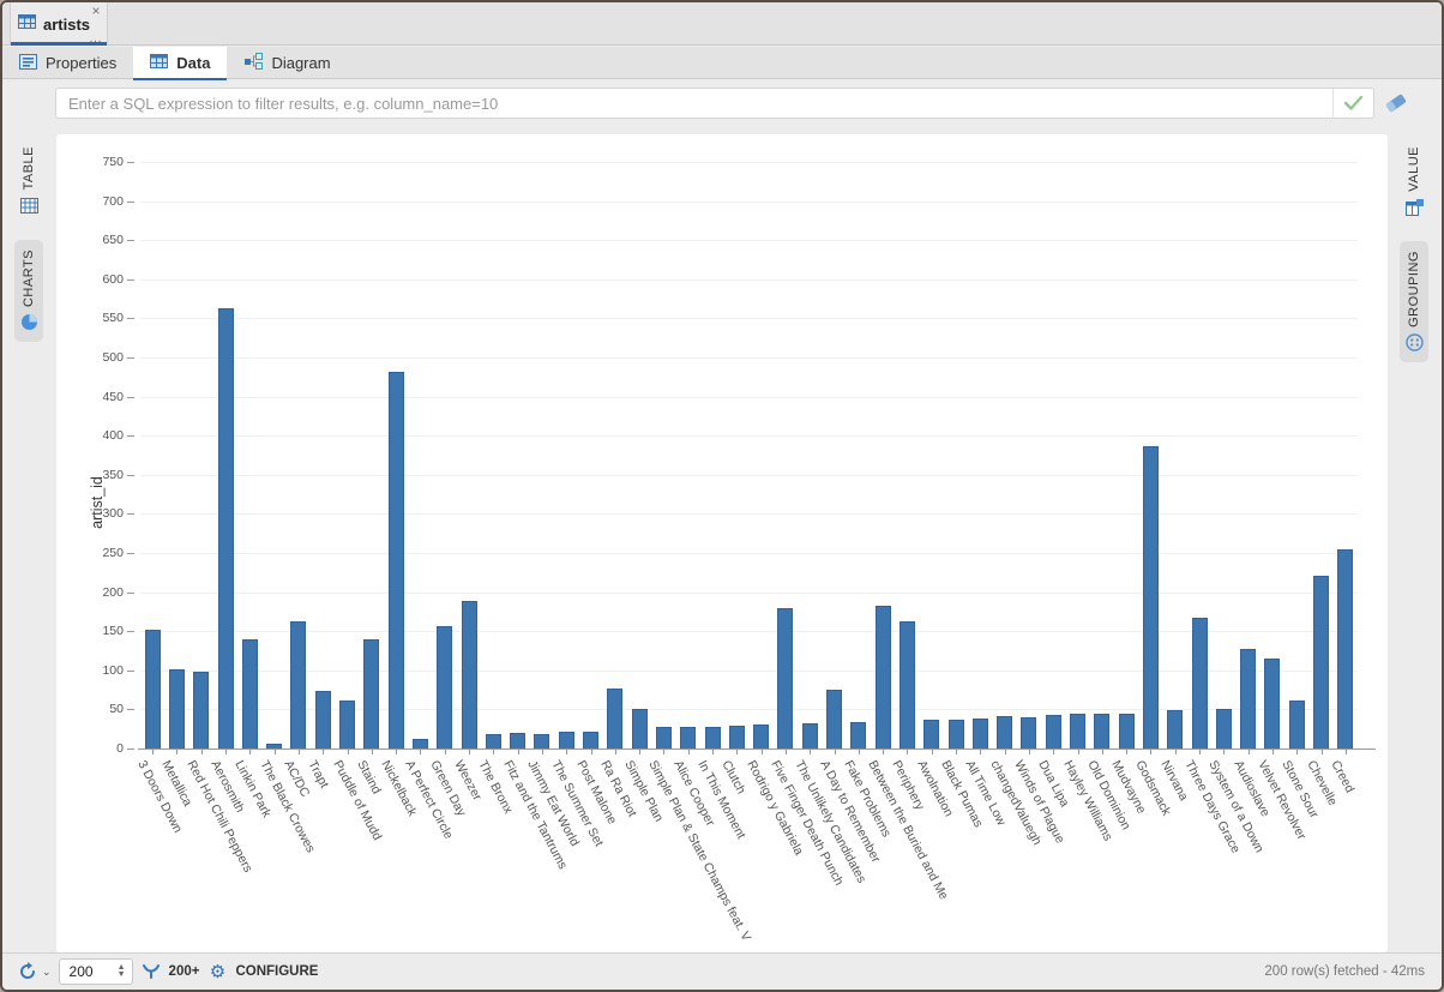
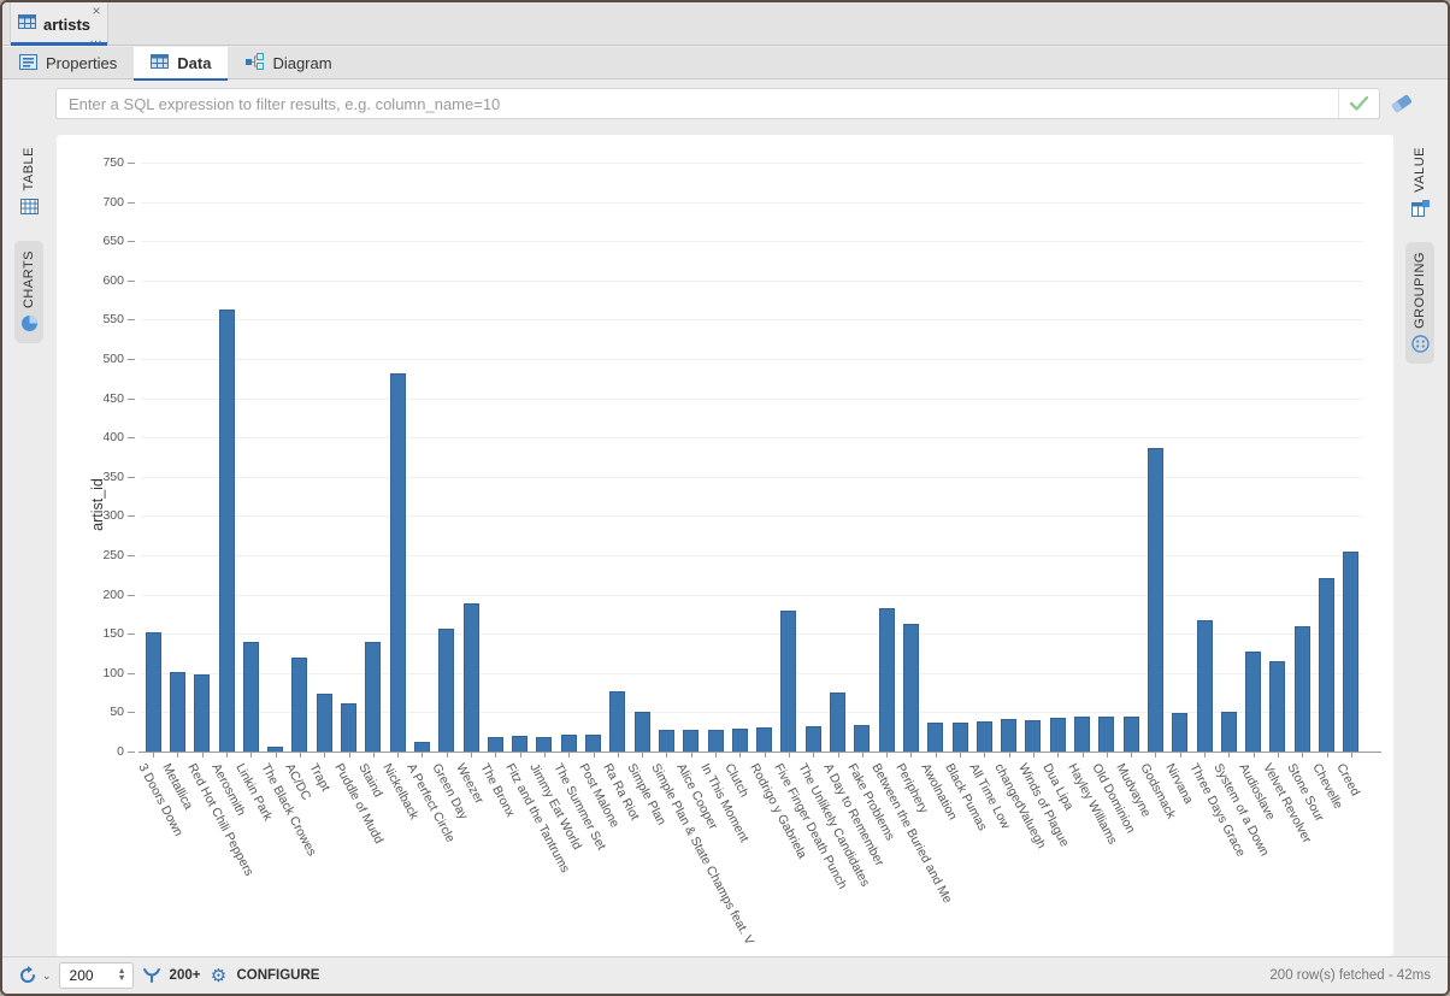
AC/DC: 160 -> 120
Stone Sour: 60 -> 160
